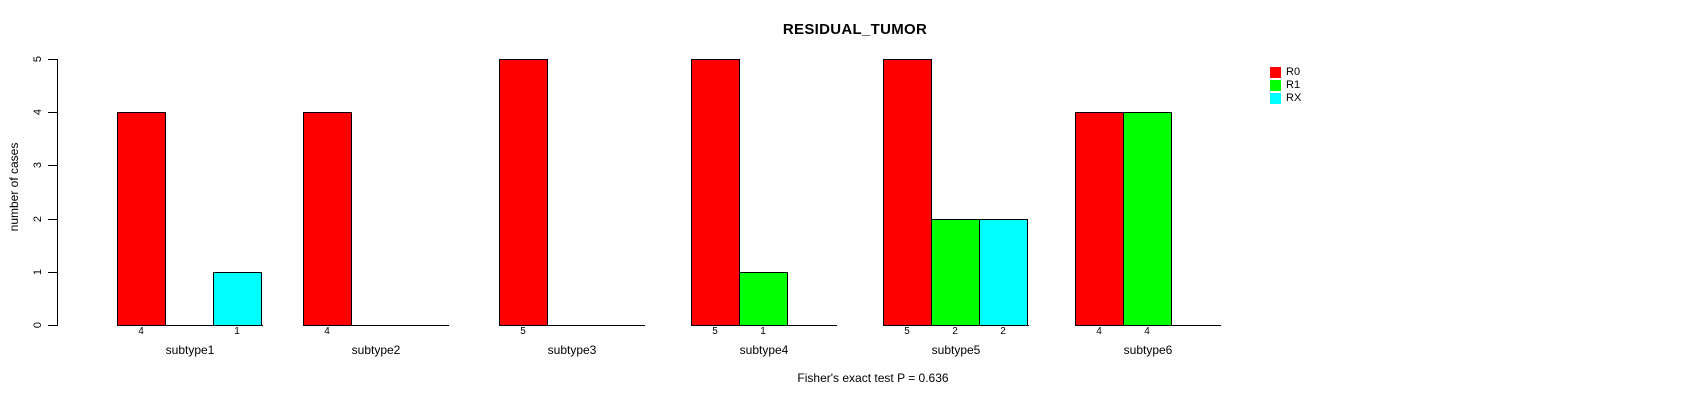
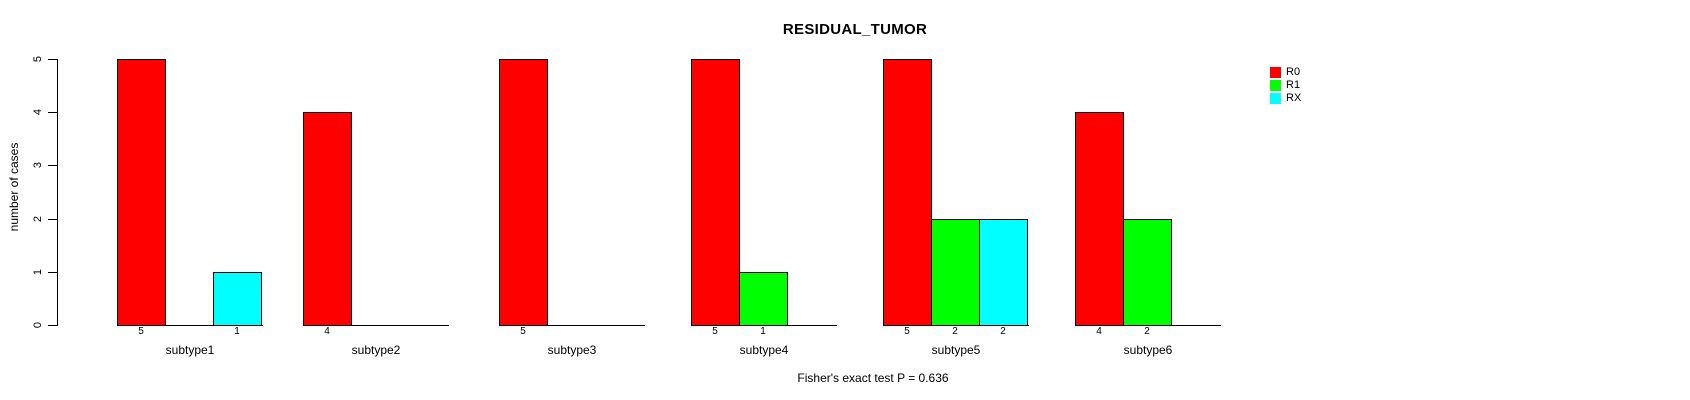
R0/subtype1: 4 -> 5
R1/subtype6: 4 -> 2
